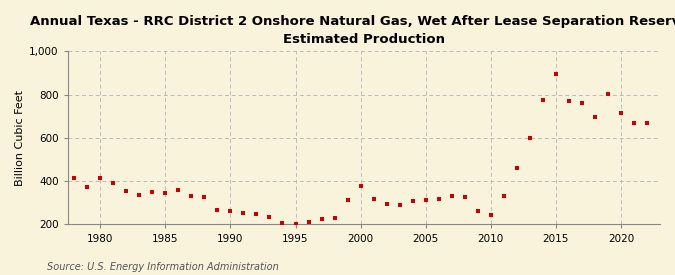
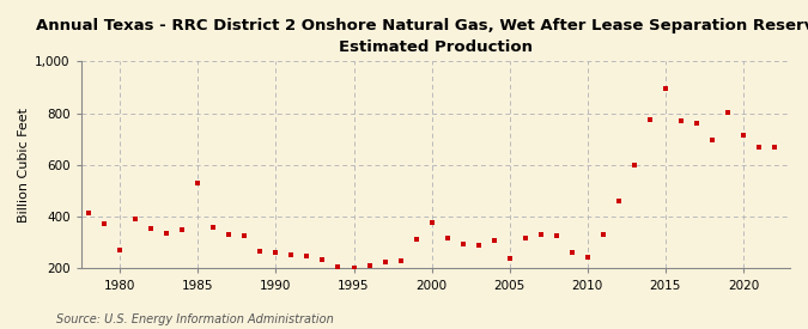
1980: 415 -> 270
1985: 345 -> 530
2005: 315 -> 240
